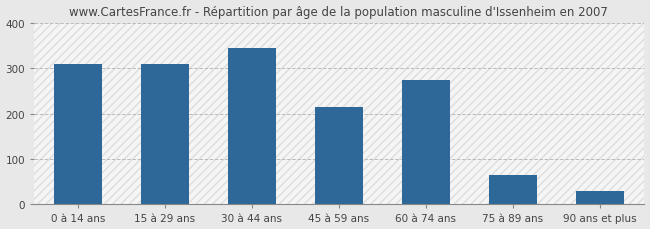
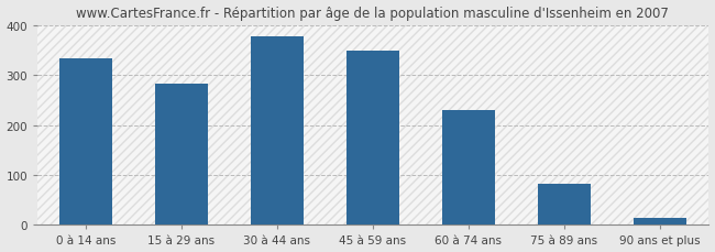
0 à 14 ans: 310 -> 333
15 à 29 ans: 310 -> 282
30 à 44 ans: 345 -> 378
45 à 59 ans: 215 -> 348
60 à 74 ans: 275 -> 230
75 à 89 ans: 65 -> 83
90 ans et plus: 30 -> 15
